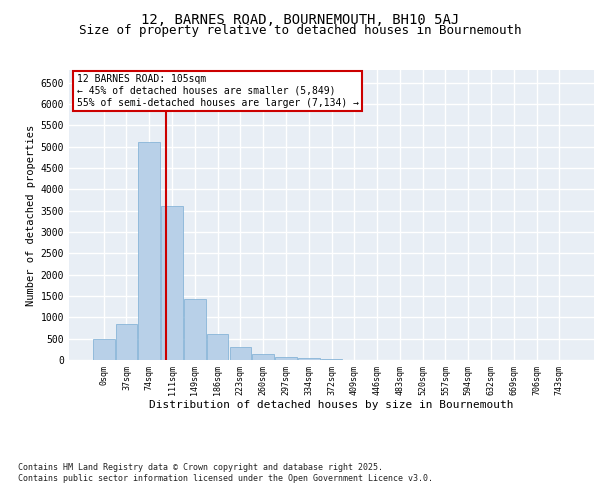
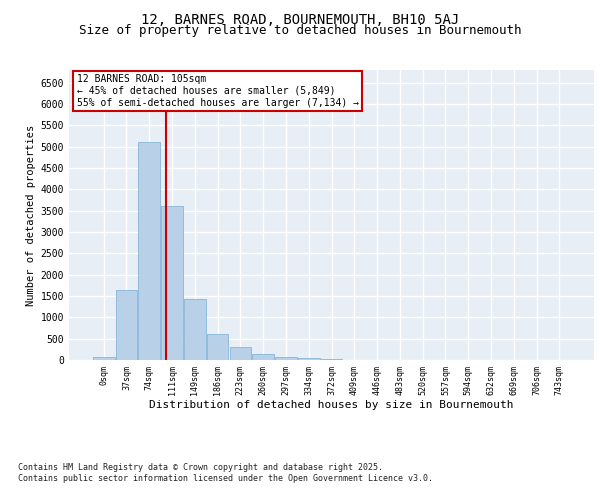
0sqm: 500 -> 70
37sqm: 850 -> 1650
